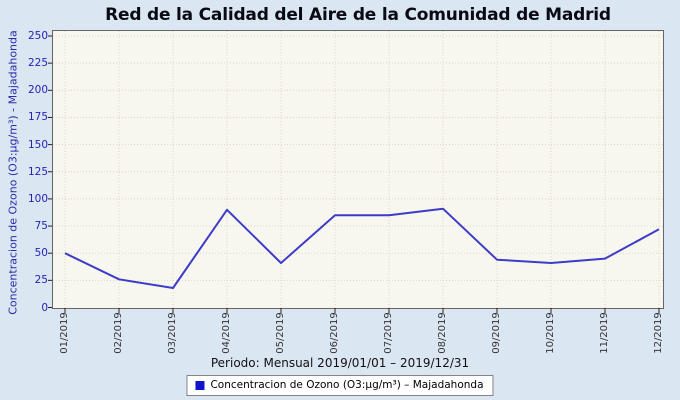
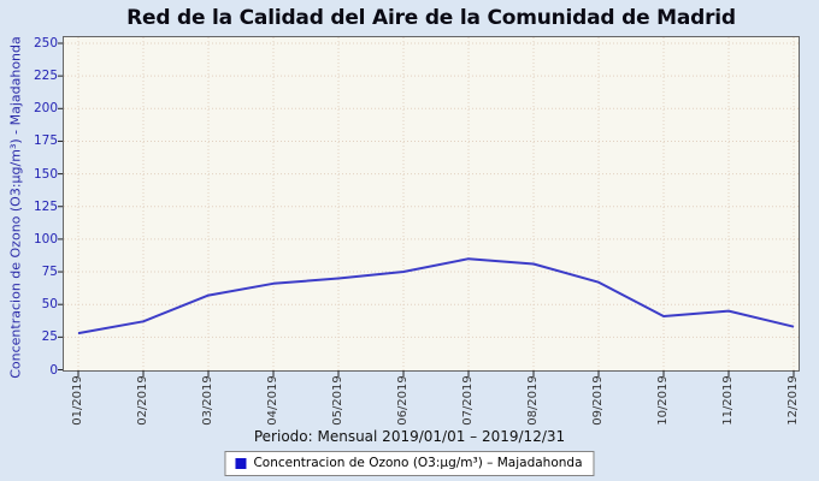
01/2019: 50 -> 28
02/2019: 26 -> 37
03/2019: 18 -> 57
04/2019: 90 -> 66
05/2019: 41 -> 70
06/2019: 85 -> 75
08/2019: 91 -> 81
09/2019: 44 -> 67
12/2019: 72 -> 33
